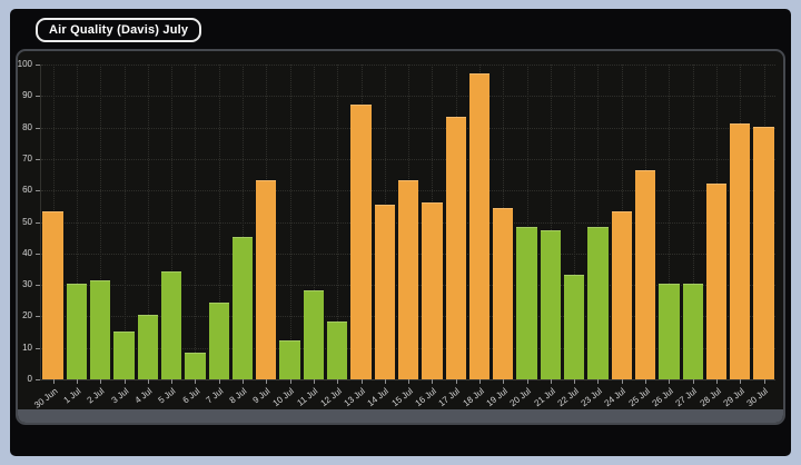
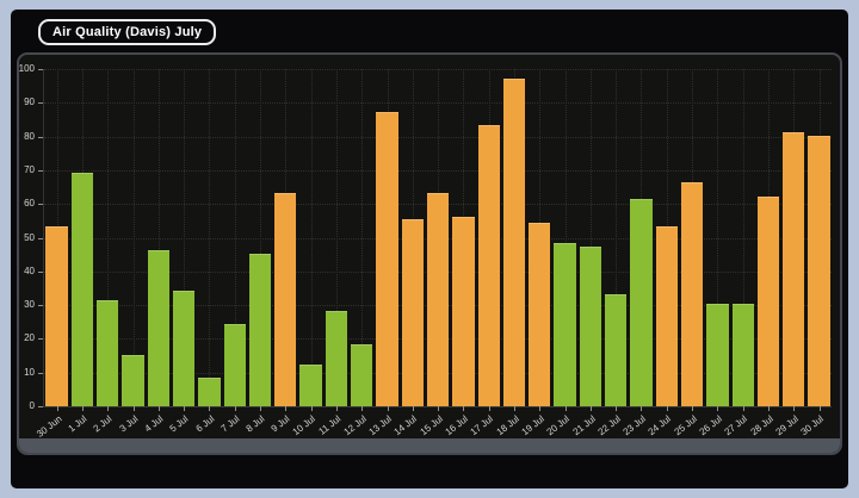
1 Jul: 30 -> 69
4 Jul: 20 -> 46
23 Jul: 48 -> 61
